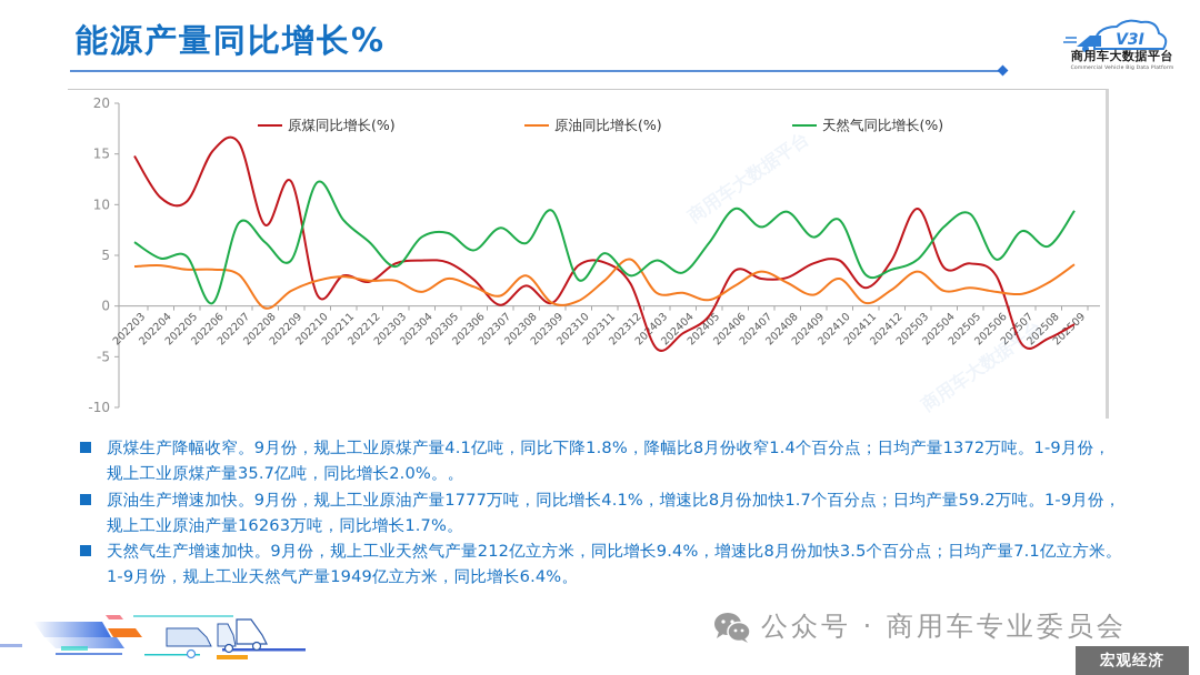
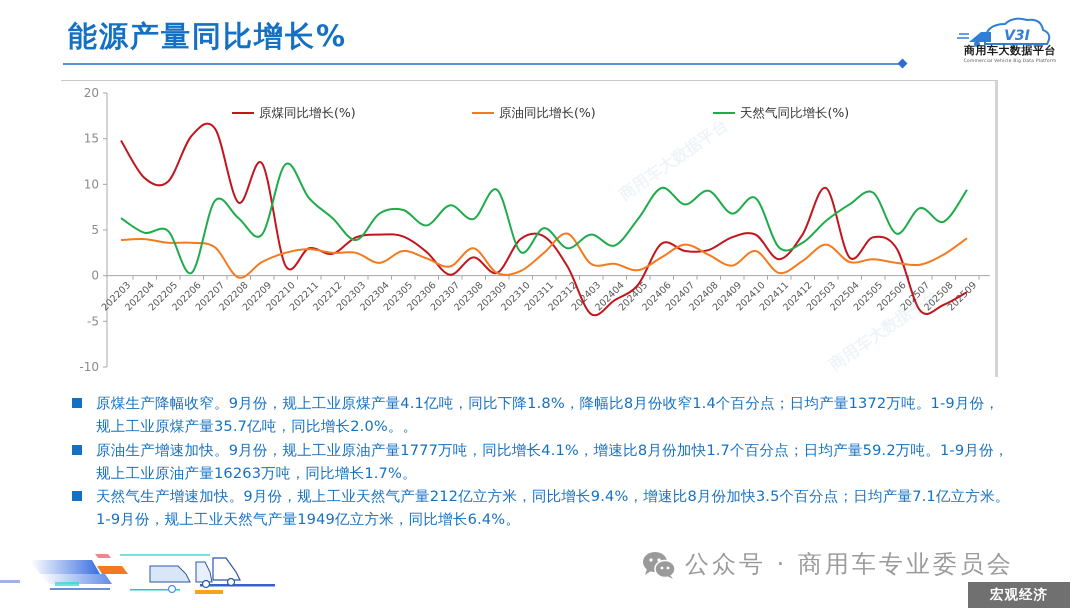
原煤同比增长(%)/202312: 2 -> 1
天然气同比增长(%)/202503: 5 -> 6
原煤同比增长(%)/202504: 4 -> 2
